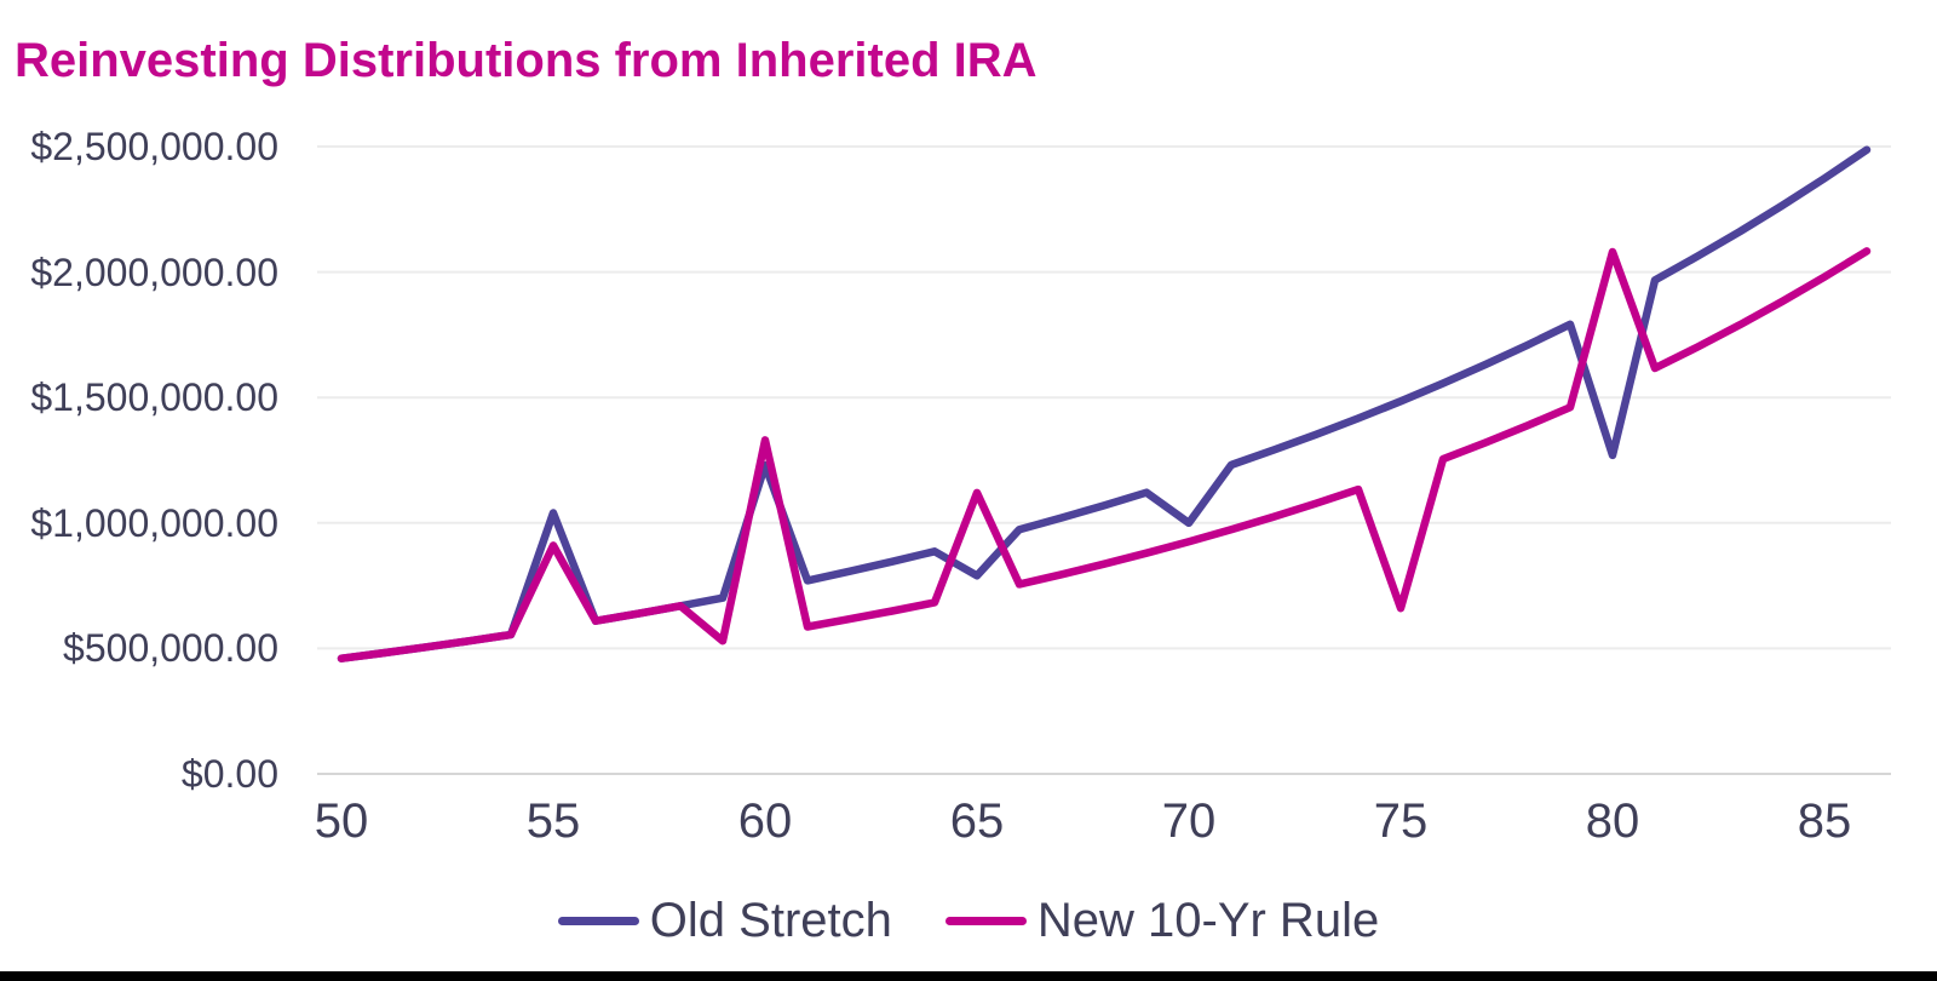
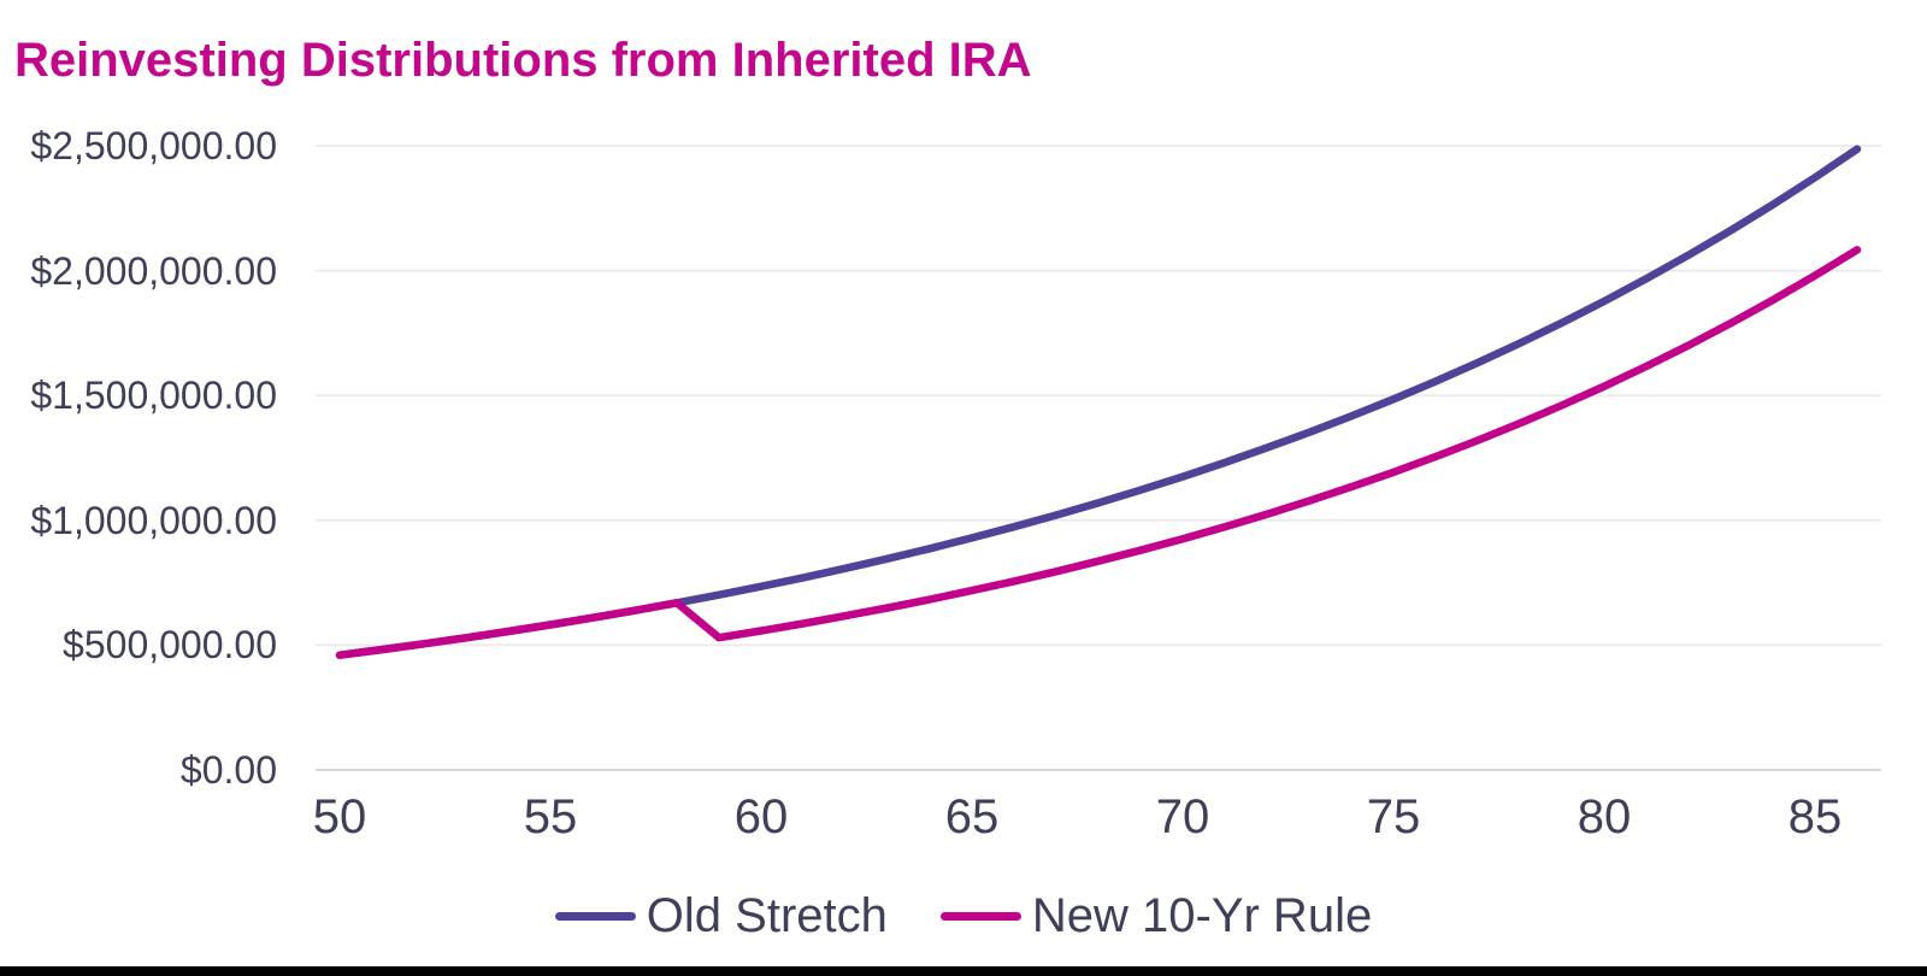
Old Stretch/55: $1040000 -> $580000
New 10-Yr Rule/55: $910000 -> $580000
Old Stretch/60: $1230000 -> $740000
New 10-Yr Rule/60: $1330000 -> $560000
Old Stretch/65: $790000 -> $930000
New 10-Yr Rule/65: $1120000 -> $720000
Old Stretch/70: $1000000 -> $1170000
New 10-Yr Rule/75: $660000 -> $1190000
Old Stretch/80: $1270000 -> $1880000
New 10-Yr Rule/80: $2080000 -> $1540000
